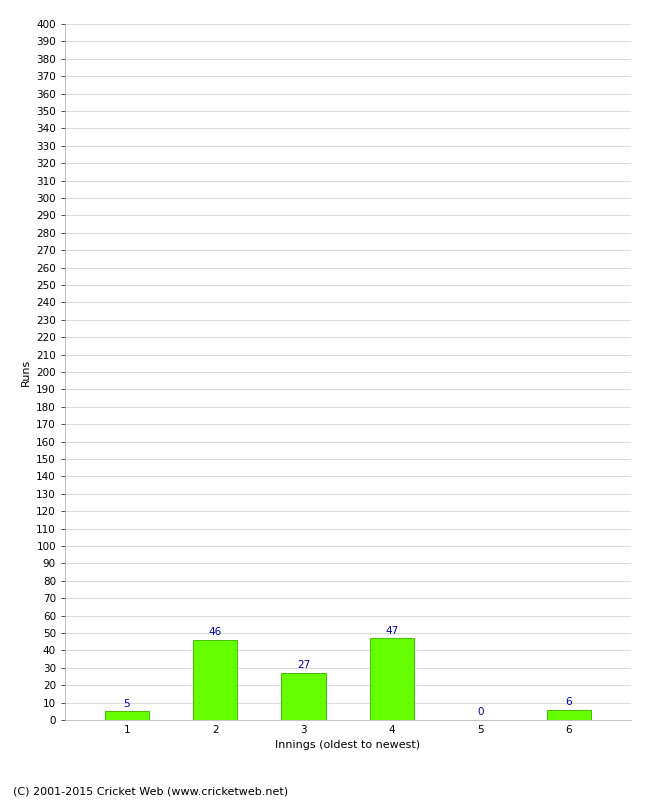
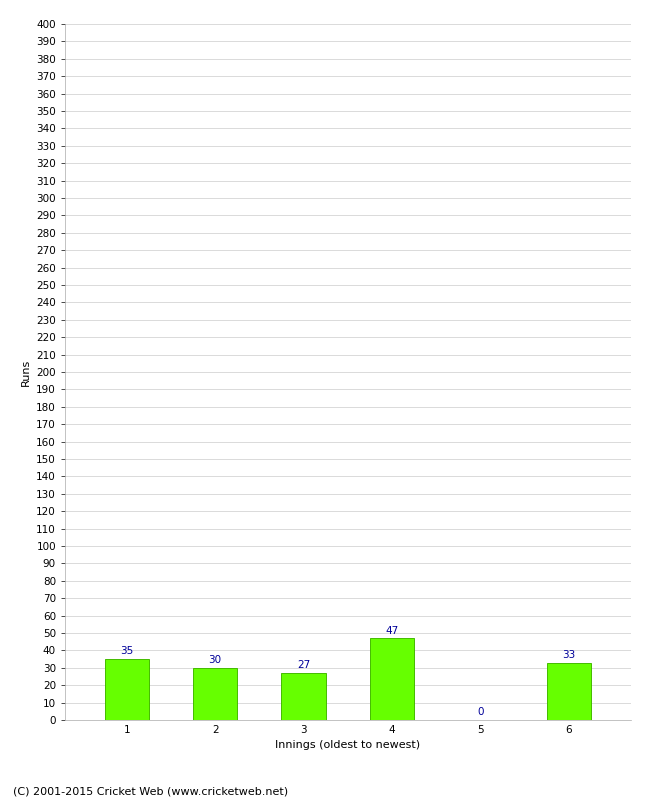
1: 5 -> 35
2: 46 -> 30
6: 6 -> 33
